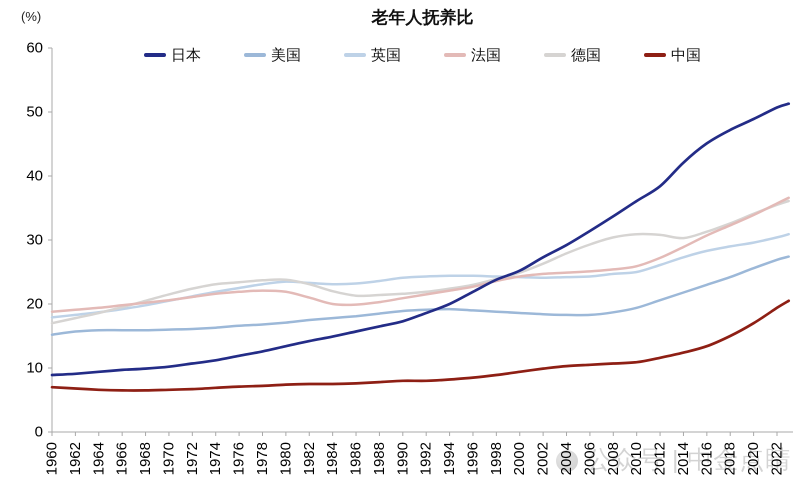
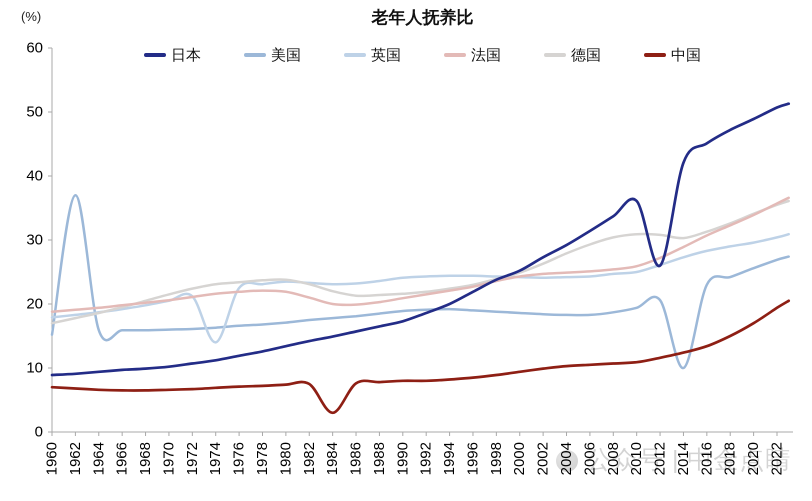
美国/1962: 16 -> 37
英国/1974: 22 -> 14
中国/1984: 8 -> 3
日本/2012: 38 -> 26
美国/2014: 22 -> 10
